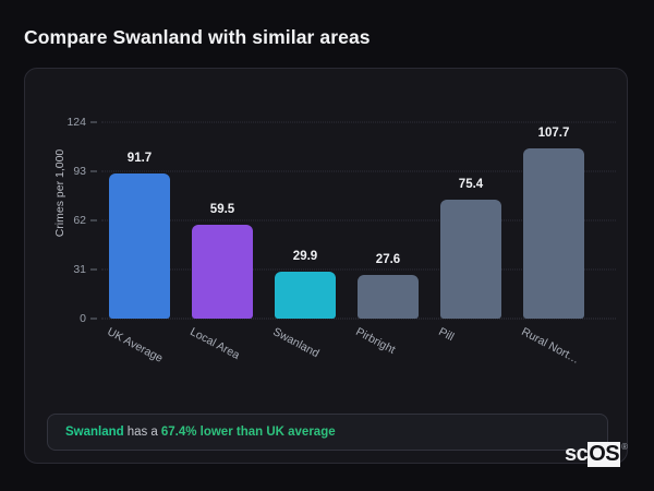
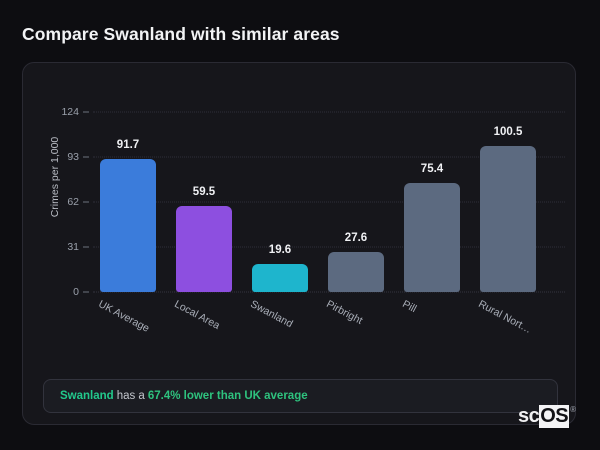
Swanland: 29.9 -> 19.6
Rural Nort…: 107.7 -> 100.5
